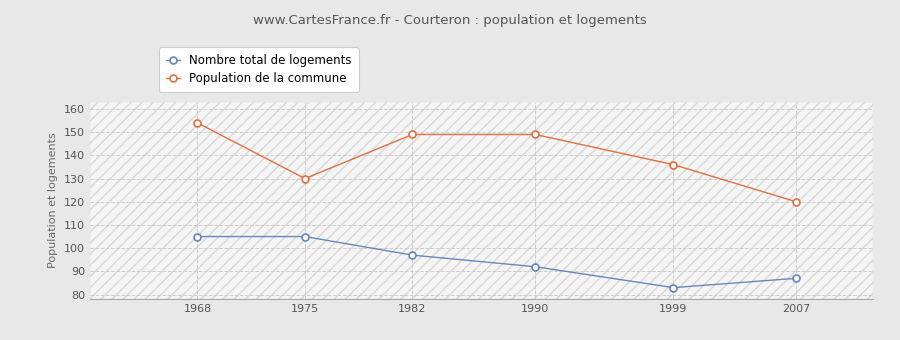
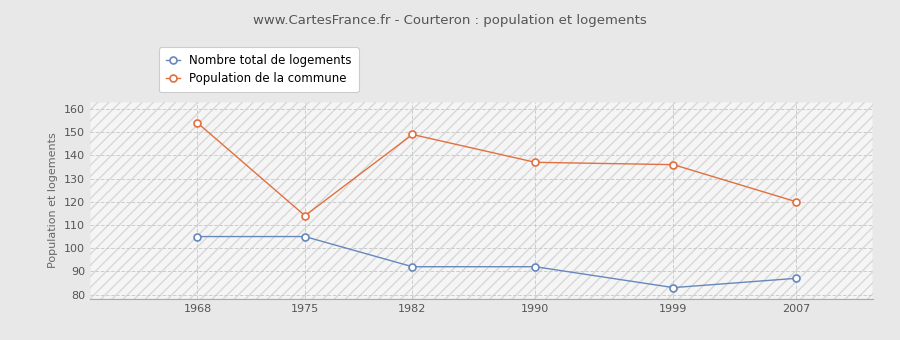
Population de la commune/1975: 130 -> 114
Nombre total de logements/1982: 97 -> 92
Population de la commune/1990: 149 -> 137
